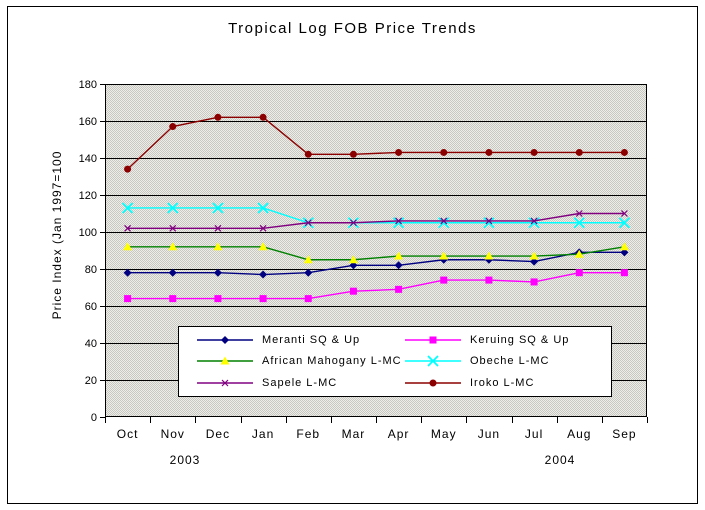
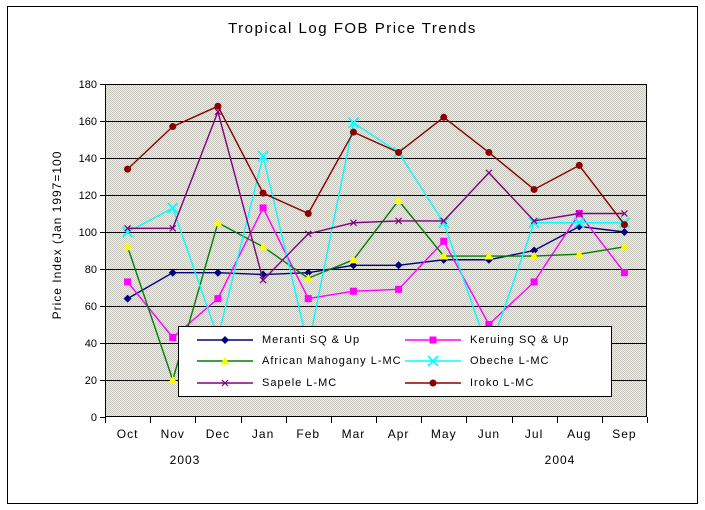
Meranti SQ & Up/Oct: 78 -> 64
Keruing SQ & Up/Oct: 64 -> 73
Obeche L-MC/Oct: 113 -> 100
Keruing SQ & Up/Nov: 64 -> 43
African Mahogany L-MC/Nov: 92 -> 20
African Mahogany L-MC/Dec: 92 -> 105
Obeche L-MC/Dec: 113 -> 43
Sapele L-MC/Dec: 102 -> 165
Iroko L-MC/Dec: 162 -> 168
Keruing SQ & Up/Jan: 64 -> 113
Obeche L-MC/Jan: 113 -> 141
Sapele L-MC/Jan: 102 -> 74
Iroko L-MC/Jan: 162 -> 121
African Mahogany L-MC/Feb: 85 -> 75
Obeche L-MC/Feb: 105 -> 38
Sapele L-MC/Feb: 105 -> 99
Iroko L-MC/Feb: 142 -> 110
Obeche L-MC/Mar: 105 -> 159
Iroko L-MC/Mar: 142 -> 154
African Mahogany L-MC/Apr: 87 -> 117
Obeche L-MC/Apr: 105 -> 143
Keruing SQ & Up/May: 74 -> 95
Iroko L-MC/May: 143 -> 162
Keruing SQ & Up/Jun: 74 -> 50
Obeche L-MC/Jun: 105 -> 35
Sapele L-MC/Jun: 106 -> 132
Meranti SQ & Up/Jul: 84 -> 90
Iroko L-MC/Jul: 143 -> 123
Meranti SQ & Up/Aug: 89 -> 103
Keruing SQ & Up/Aug: 78 -> 110
Iroko L-MC/Aug: 143 -> 136
Meranti SQ & Up/Sep: 89 -> 100
Iroko L-MC/Sep: 143 -> 104
